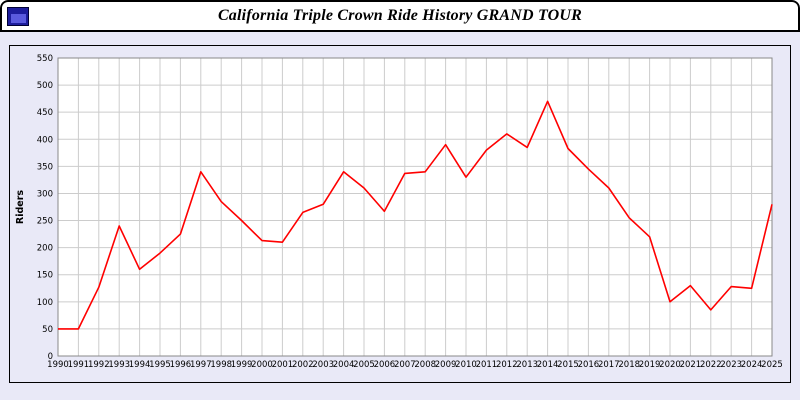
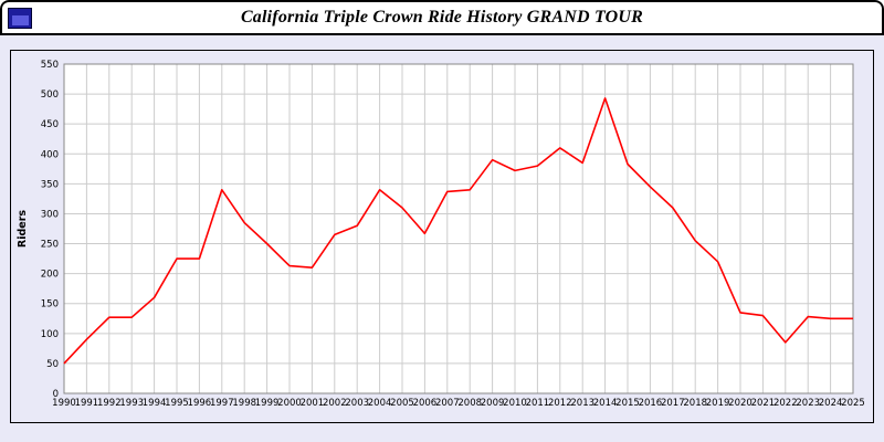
1991: 50 -> 90
1993: 240 -> 130
1995: 190 -> 220
2010: 330 -> 370
2014: 470 -> 490
2020: 100 -> 140
2025: 280 -> 120
